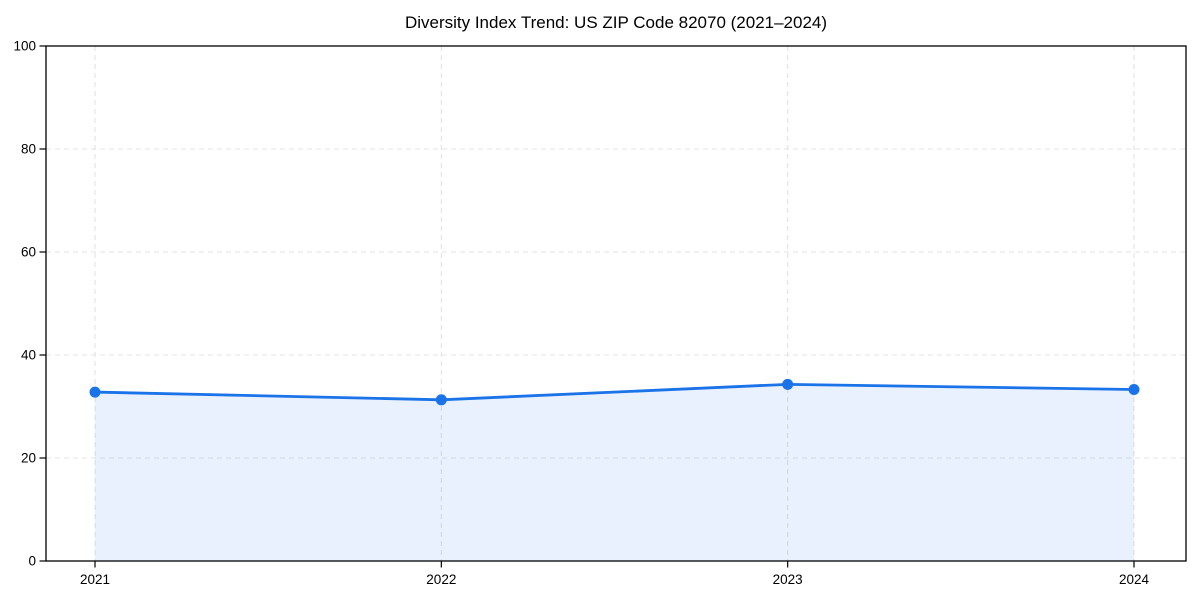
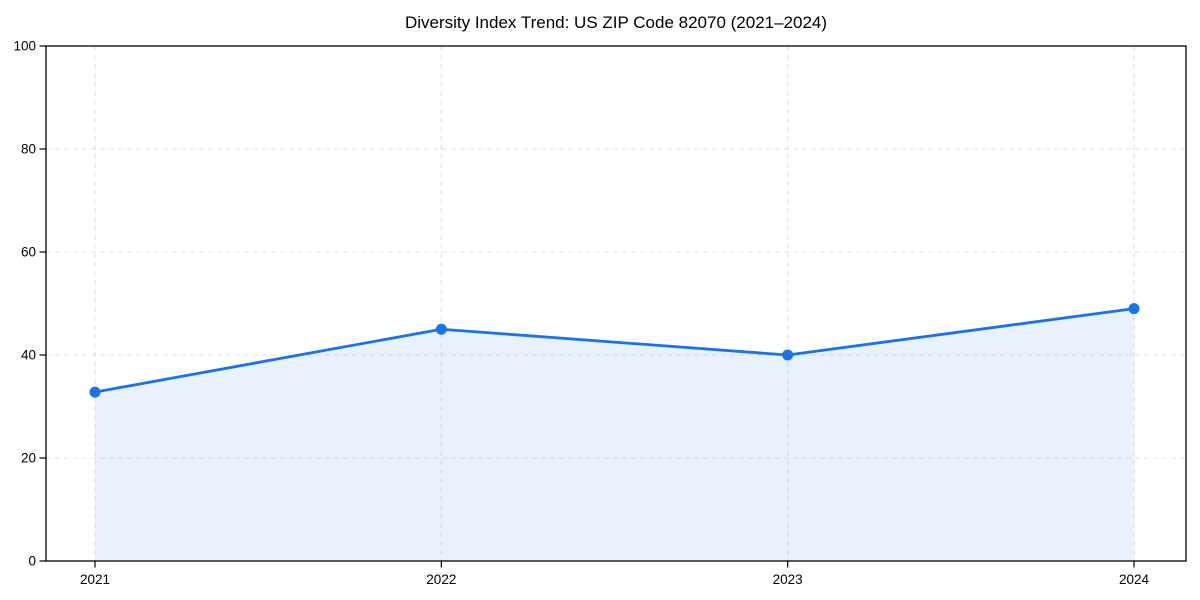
2022: 31 -> 45
2023: 34 -> 40
2024: 33 -> 49
